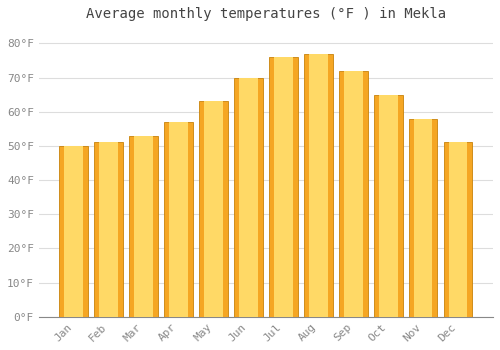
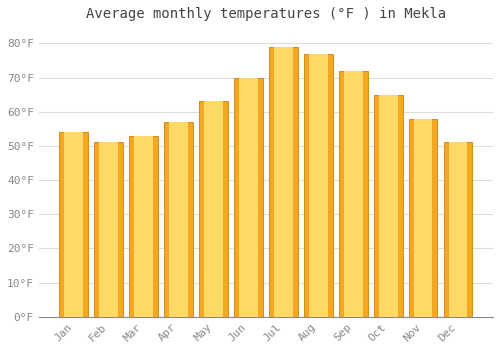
Jan: 50°F -> 54°F
Jul: 76°F -> 79°F
